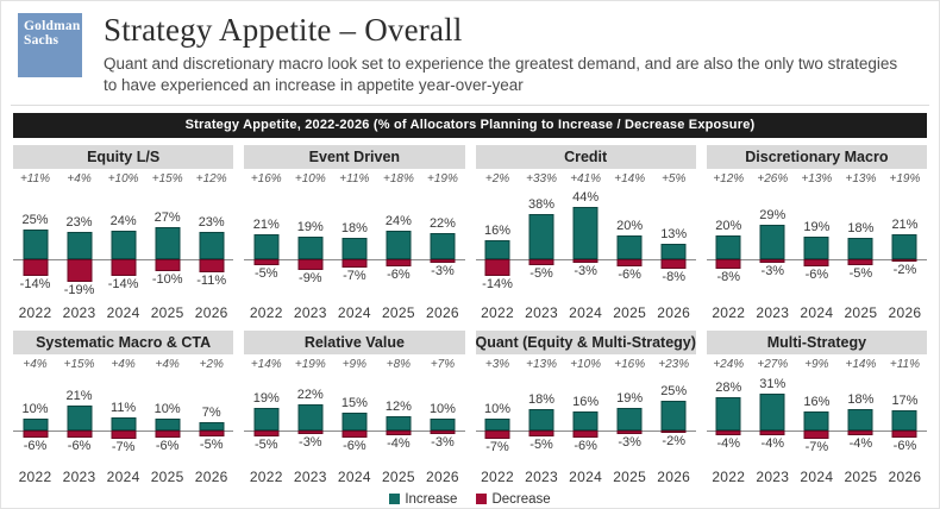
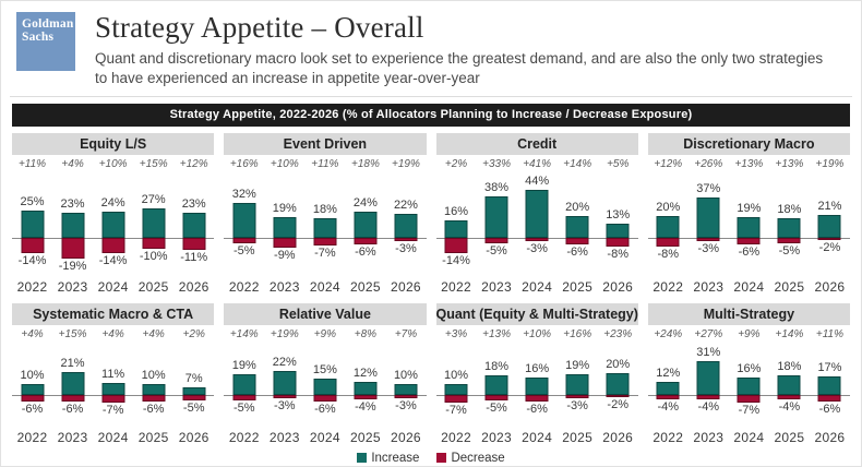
Event Driven/Increase/2022: 21% -> 32%
Discretionary Macro/Increase/2023: 29% -> 37%
Quant (Equity & Multi-Strategy)/Increase/2026: 25% -> 20%
Multi-Strategy/Increase/2022: 28% -> 12%
